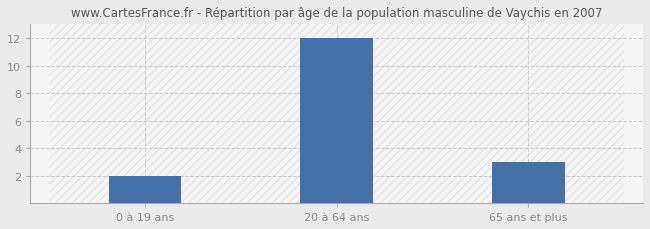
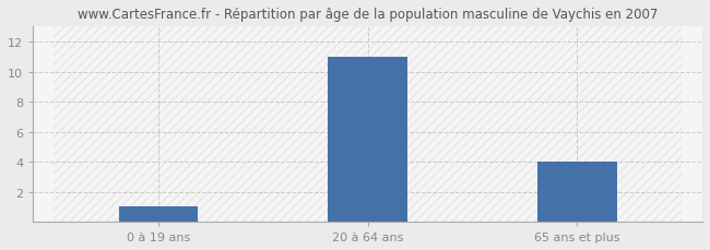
0 à 19 ans: 2 -> 1
20 à 64 ans: 12 -> 11
65 ans et plus: 3 -> 4
